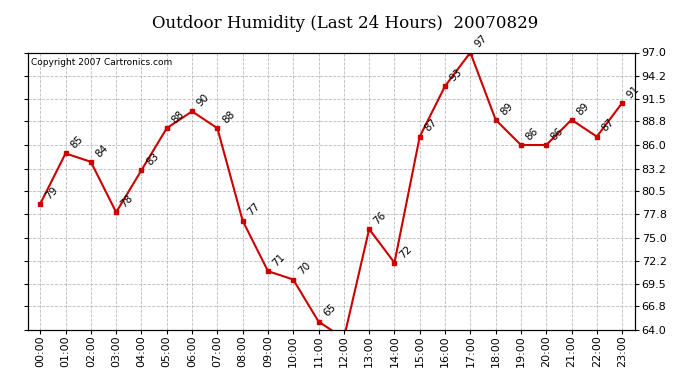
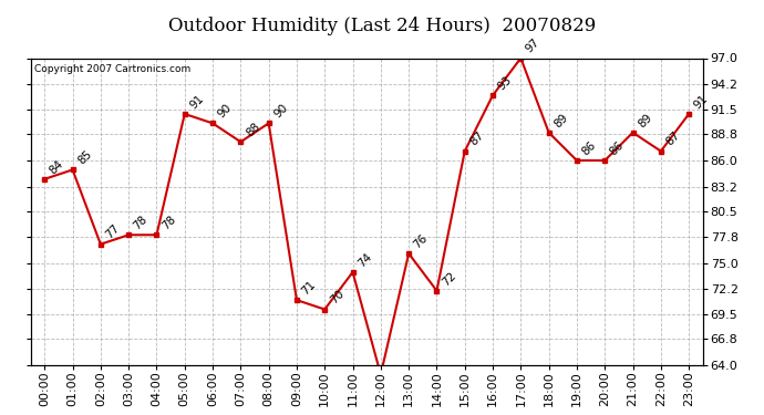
00:00: 79 -> 84
02:00: 84 -> 77
04:00: 83 -> 78
05:00: 88 -> 91
08:00: 77 -> 90
11:00: 65 -> 74
